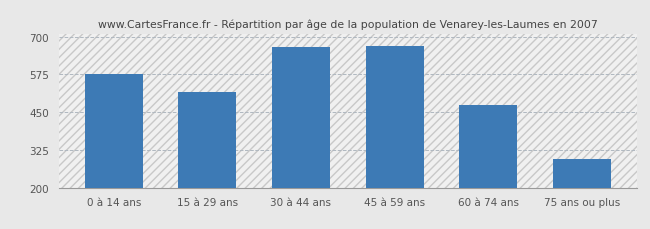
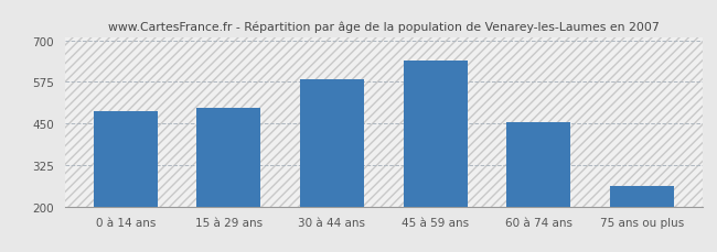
0 à 14 ans: 575 -> 487
15 à 29 ans: 515 -> 498
30 à 44 ans: 665 -> 583
45 à 59 ans: 670 -> 640
60 à 74 ans: 475 -> 455
75 ans ou plus: 295 -> 262
